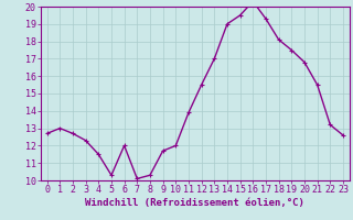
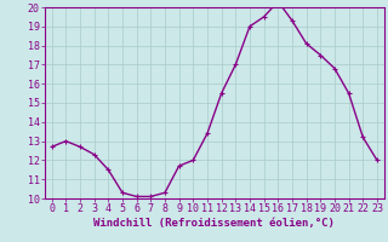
6: 12.0 -> 10.1
11: 13.9 -> 13.4
23: 12.6 -> 12.0
